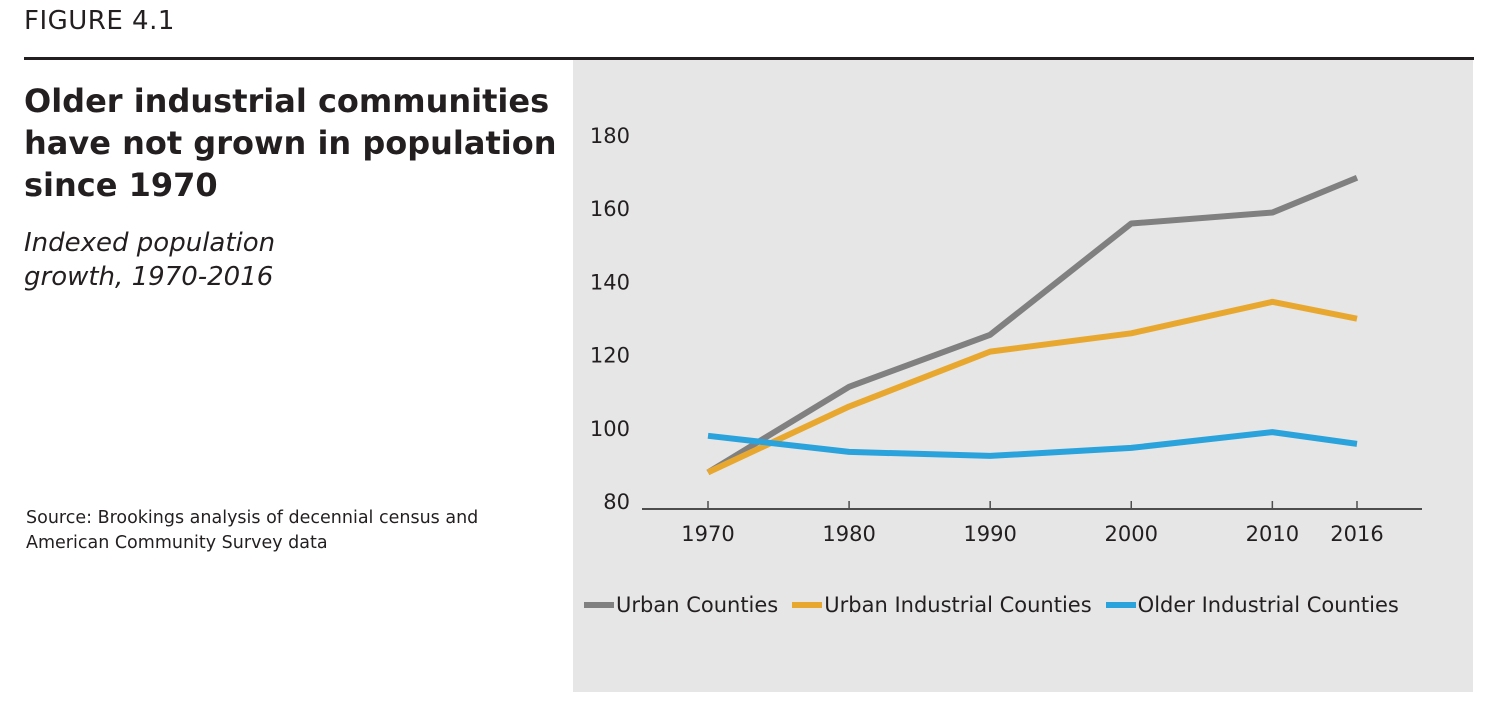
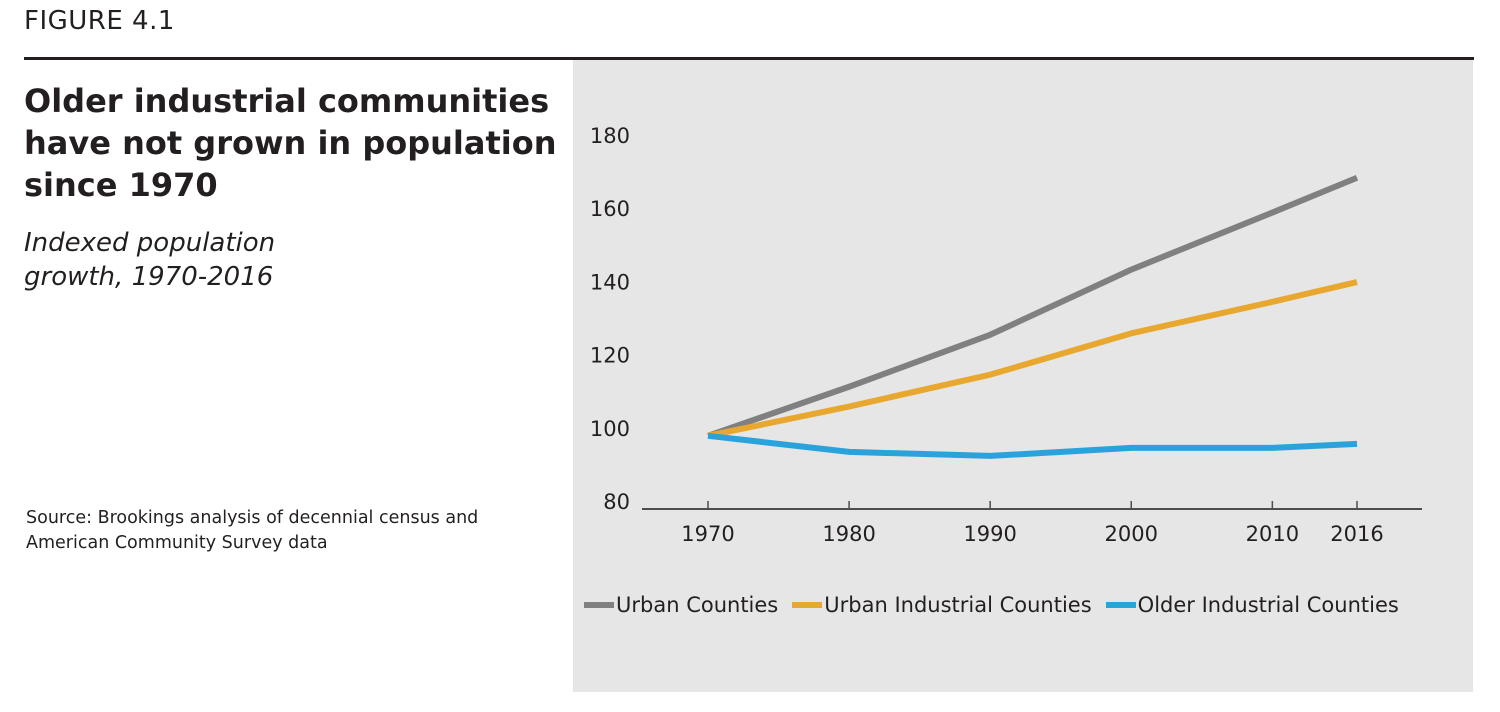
Urban Counties/1970: 90 -> 100
Urban Industrial Counties/1970: 90 -> 100
Urban Industrial Counties/1990: 123 -> 117
Urban Counties/2000: 158 -> 145
Older Industrial Counties/2010: 101 -> 97
Urban Industrial Counties/2016: 132 -> 142
